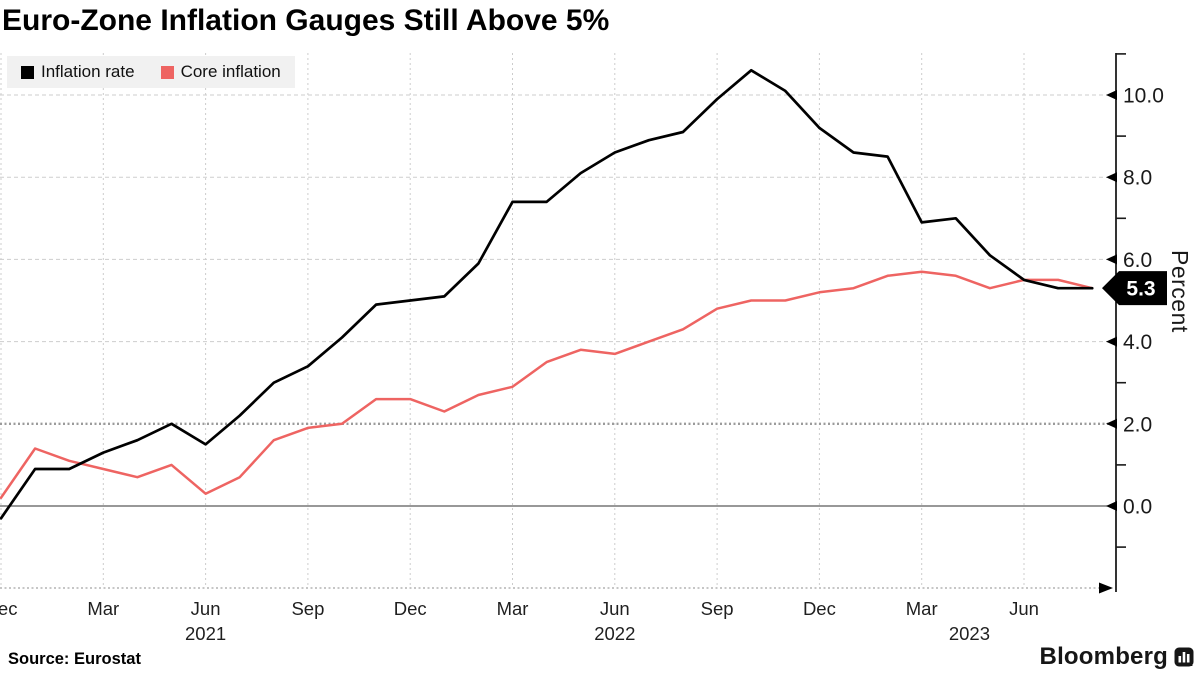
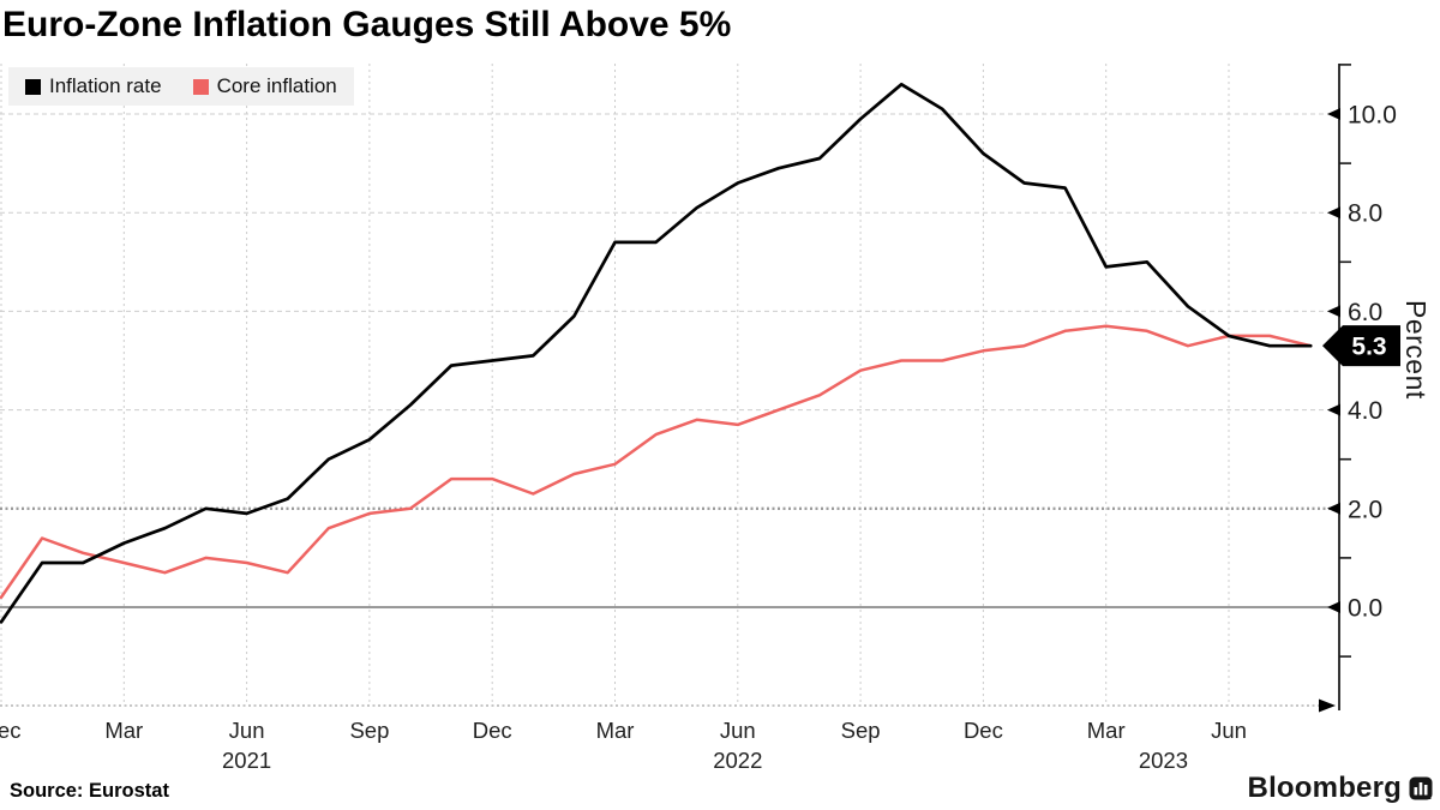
Inflation rate/Jun 2021: 1.5 -> 1.9
Core inflation/Jun 2021: 0.3 -> 0.9
